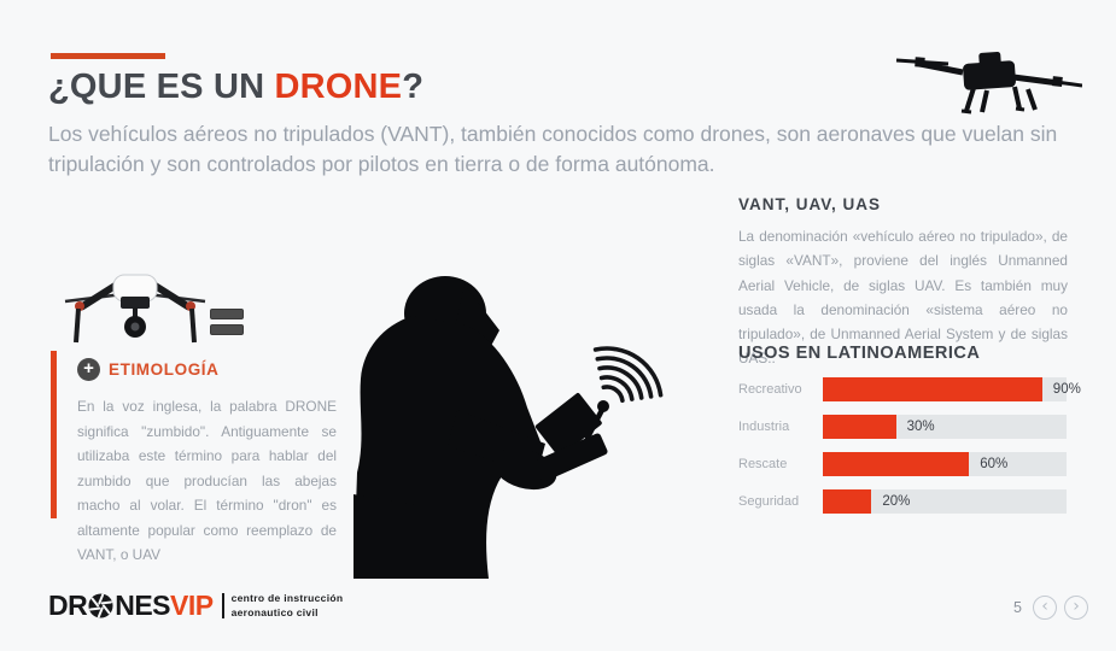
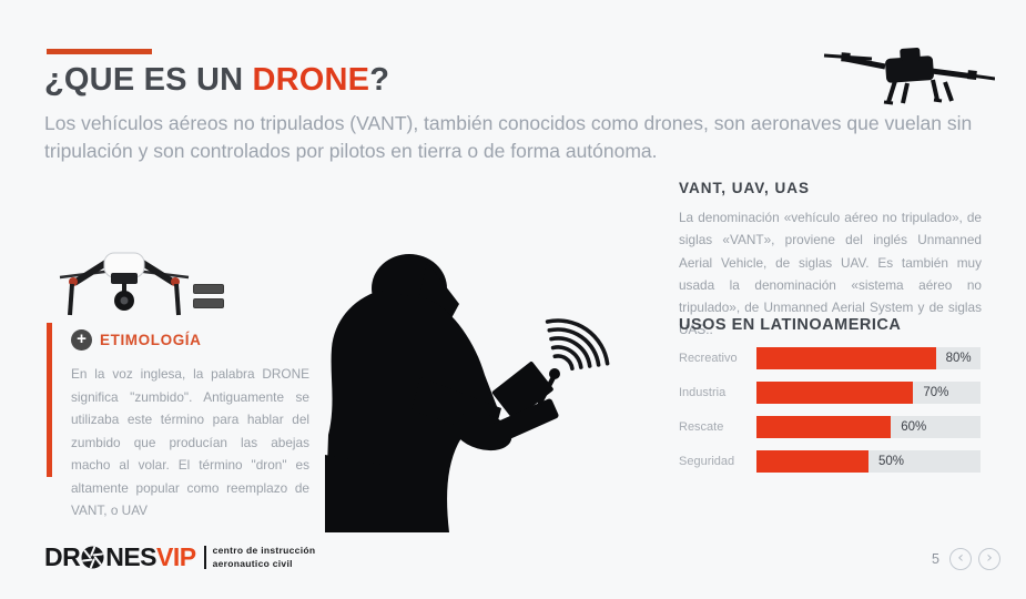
Recreativo: 90% -> 80%
Industria: 30% -> 70%
Seguridad: 20% -> 50%
